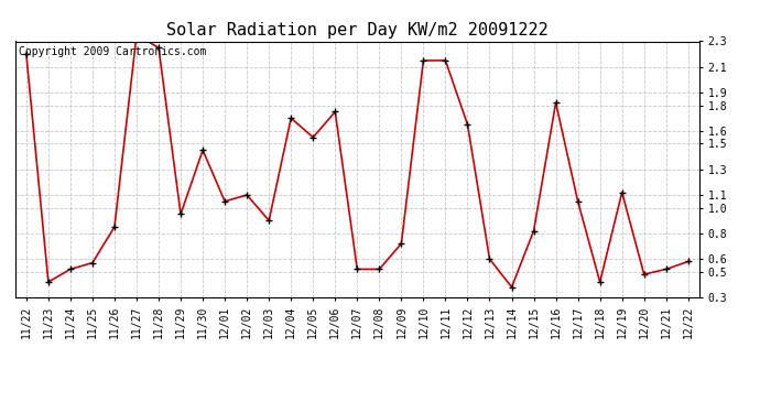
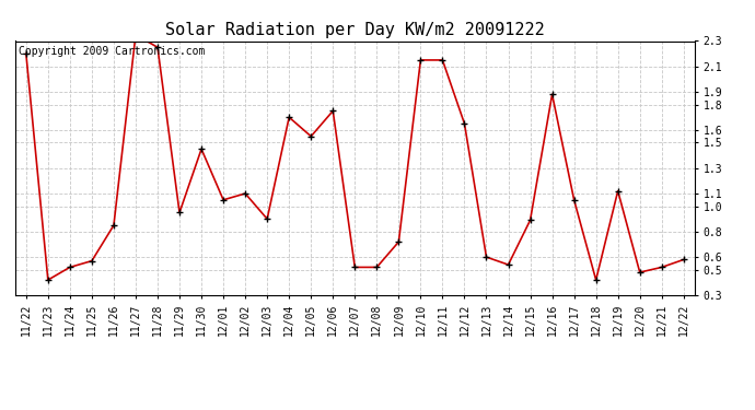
12/14: 0.38 -> 0.54
12/15: 0.82 -> 0.89
12/16: 1.82 -> 1.88
